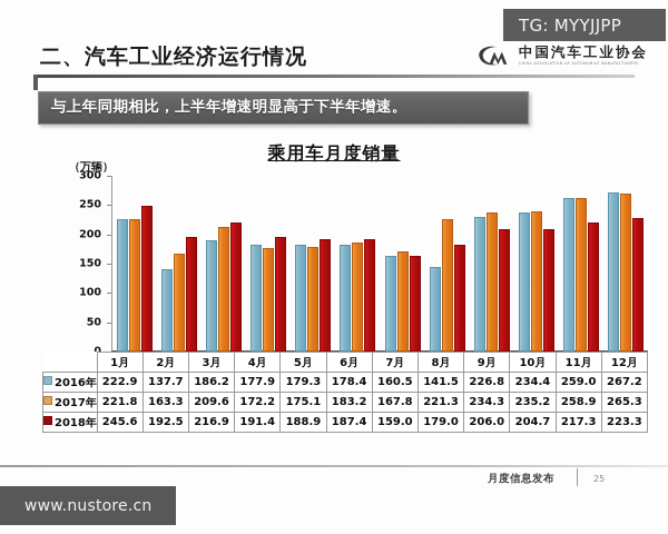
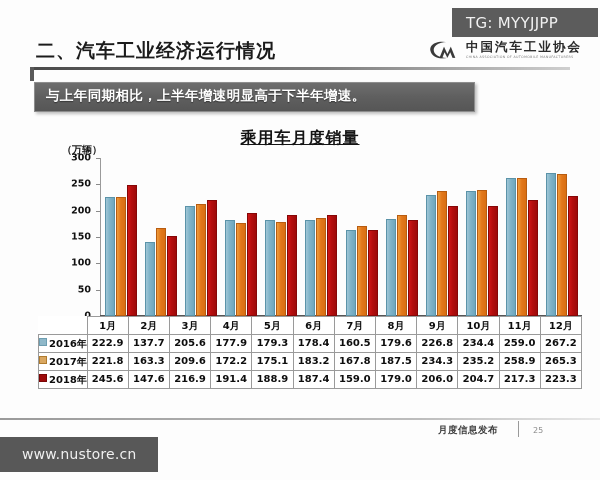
2018年/2月: 192.5 -> 147.6
2016年/3月: 186.2 -> 205.6
2016年/8月: 141.5 -> 179.6
2017年/8月: 221.3 -> 187.5
